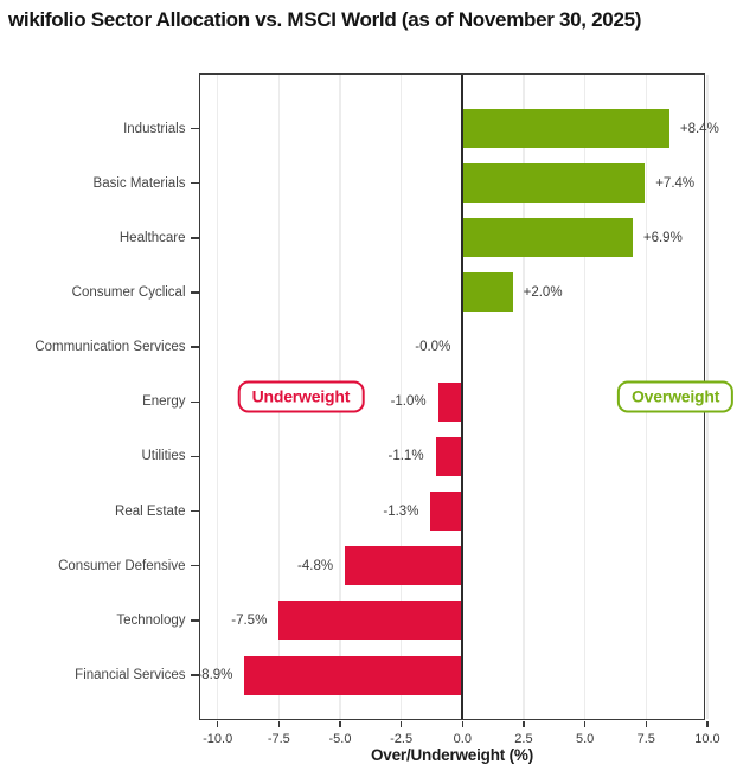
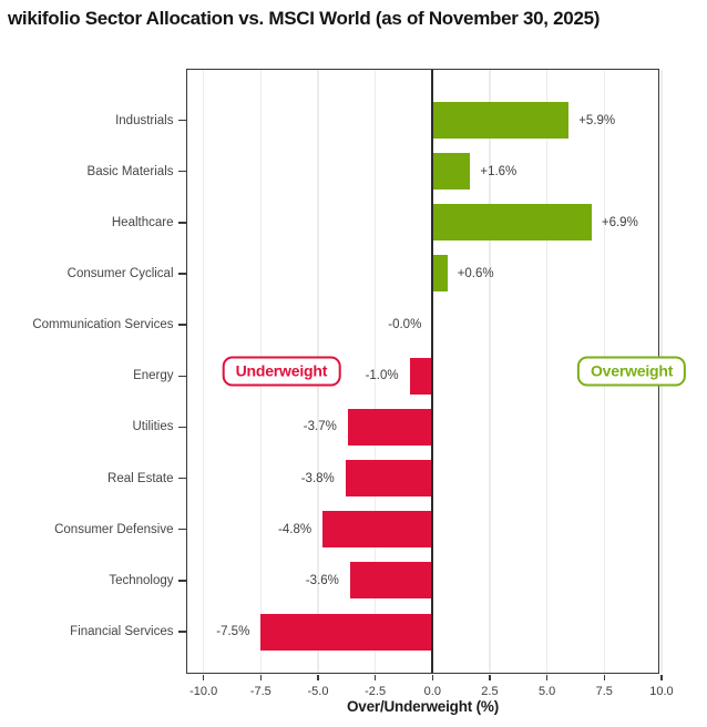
Industrials: +8.4% -> +5.9%
Basic Materials: +7.4% -> +1.6%
Consumer Cyclical: +2.0% -> +0.6%
Utilities: -1.1% -> -3.7%
Real Estate: -1.3% -> -3.8%
Technology: -7.5% -> -3.6%
Financial Services: -8.9% -> -7.5%
